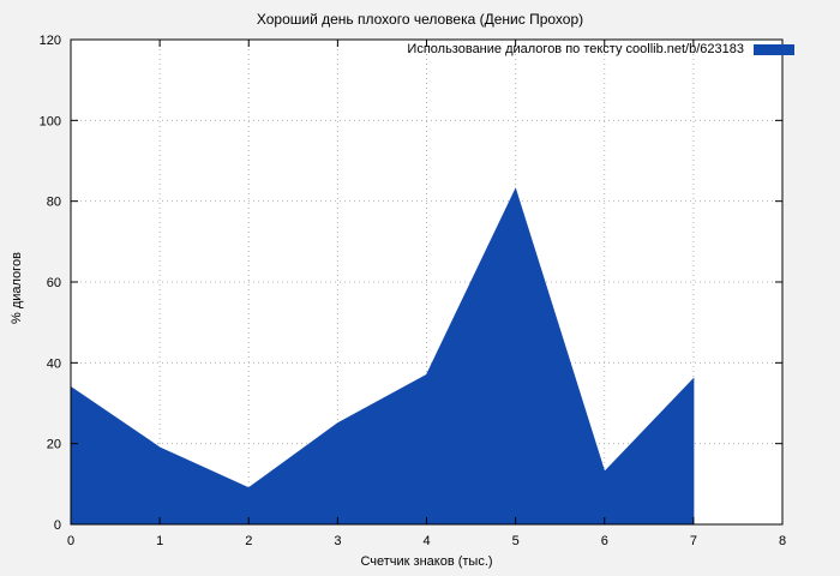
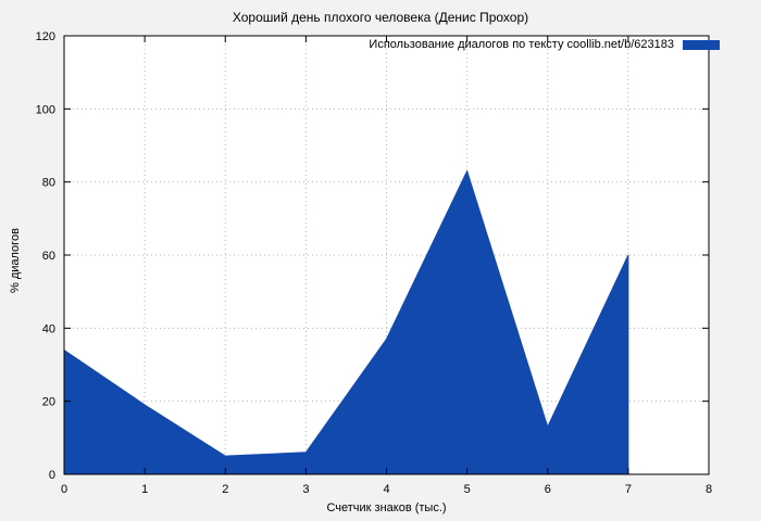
2: 9 -> 5
3: 25 -> 6
7: 36 -> 60
